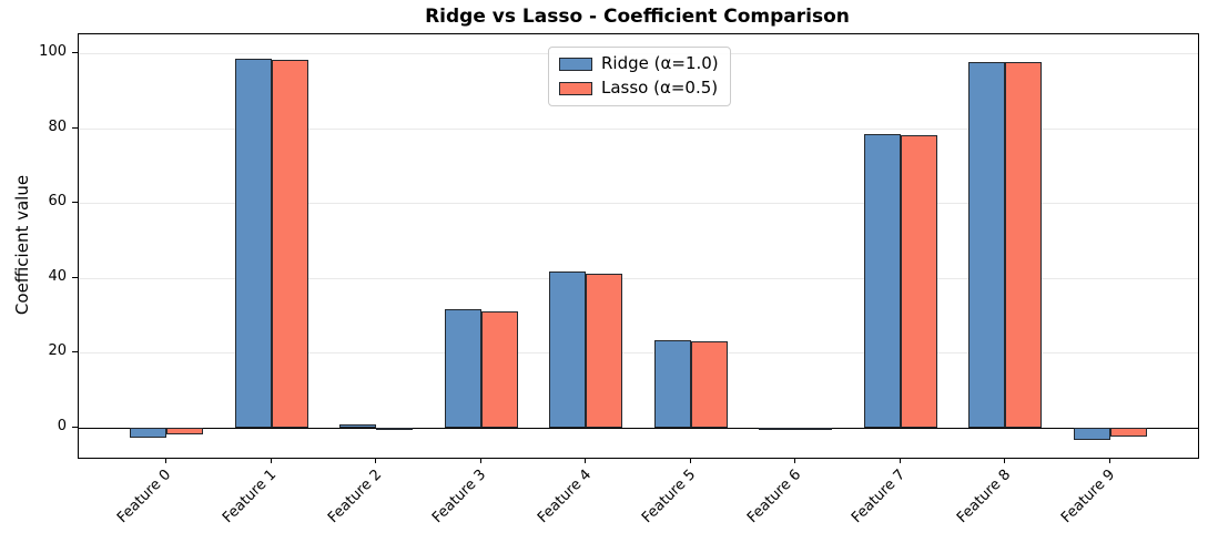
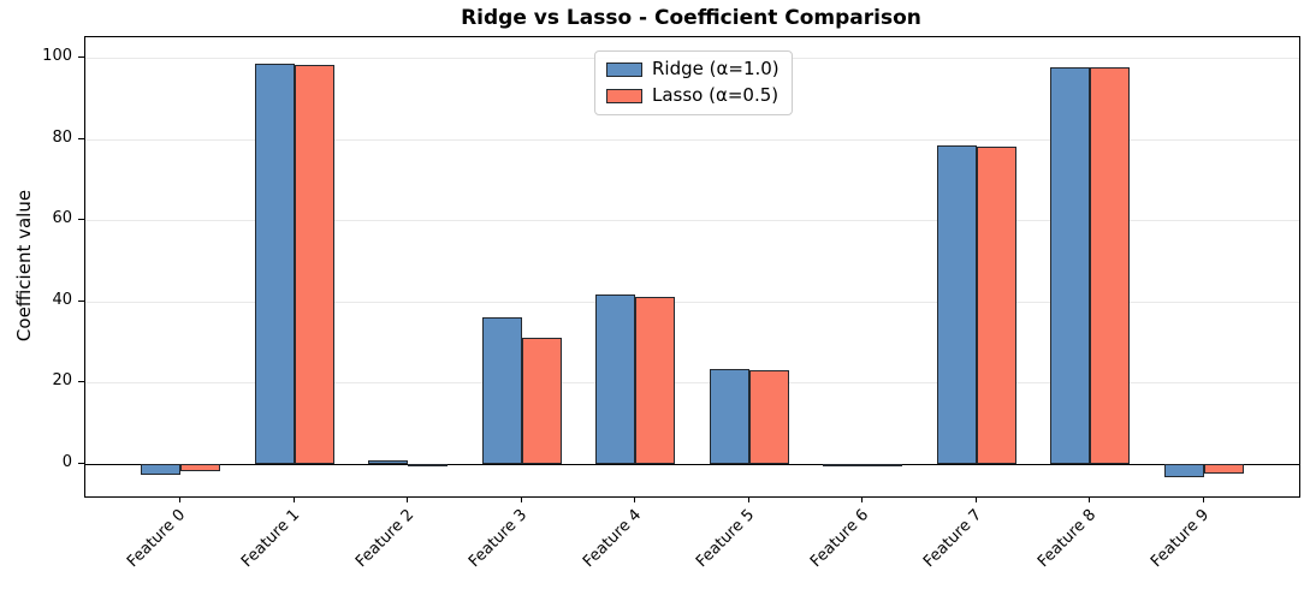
Ridge (α=1.0)/Feature 3: 32 -> 36
